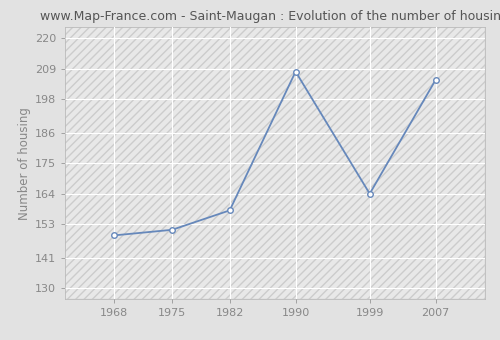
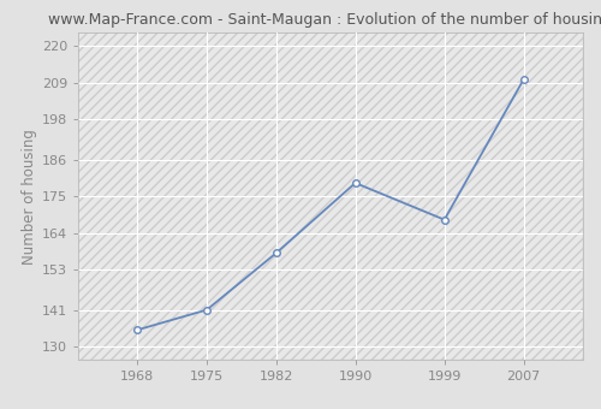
1968: 149 -> 135
1975: 151 -> 141
1990: 208 -> 179
1999: 164 -> 168
2007: 205 -> 210
